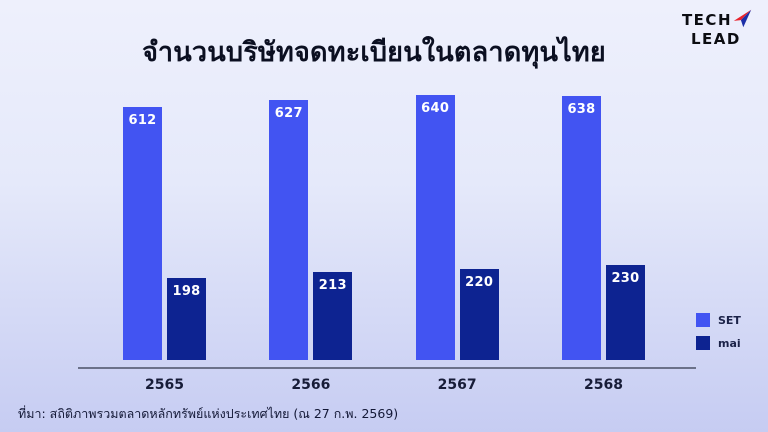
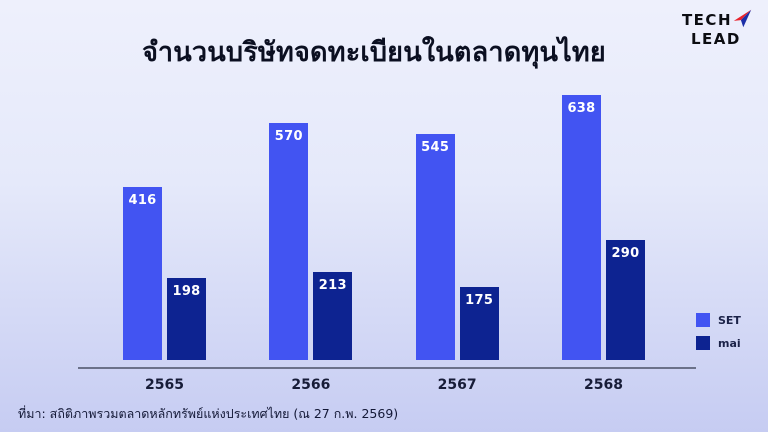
SET/2565: 612 -> 416
SET/2566: 627 -> 570
SET/2567: 640 -> 545
mai/2567: 220 -> 175
mai/2568: 230 -> 290
